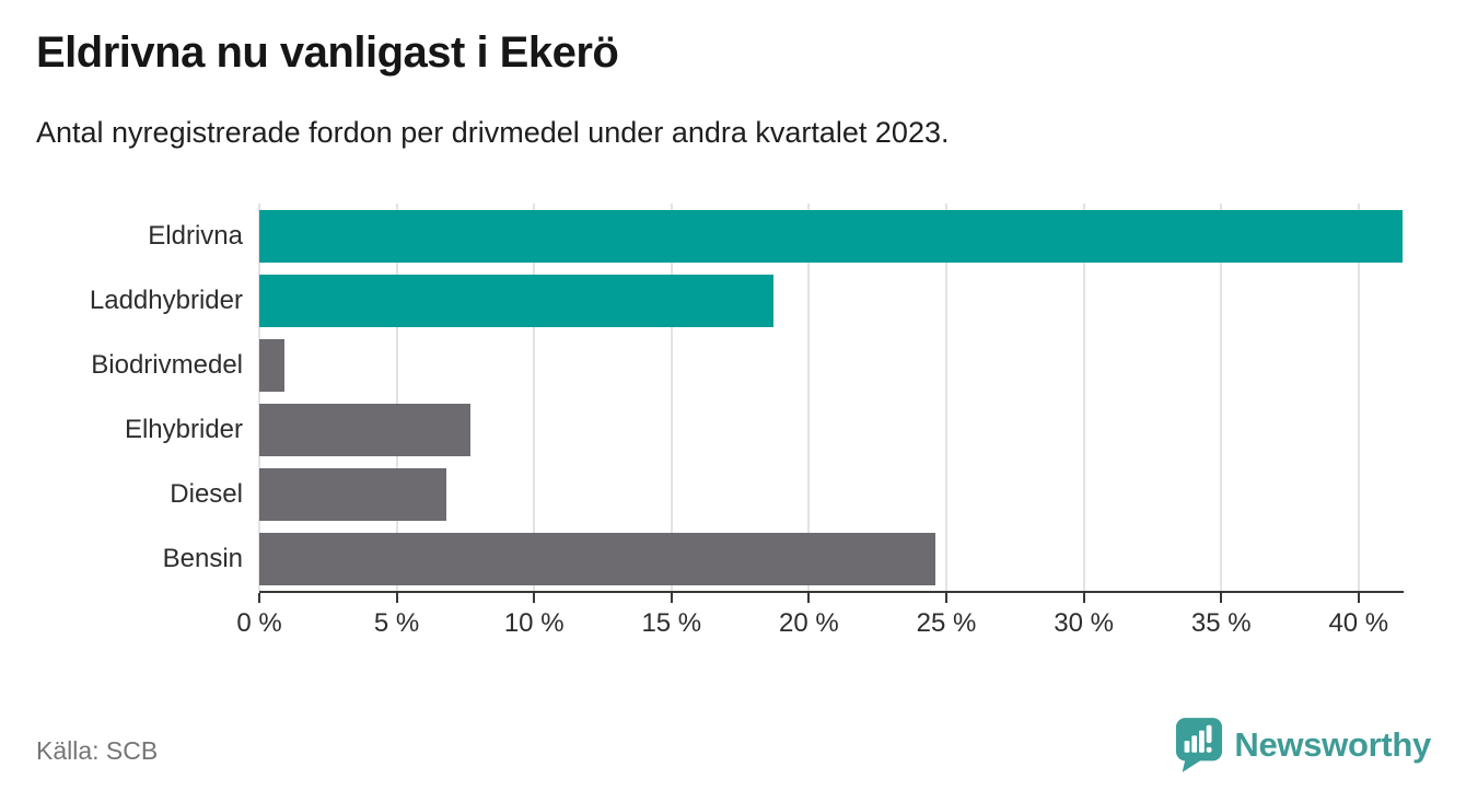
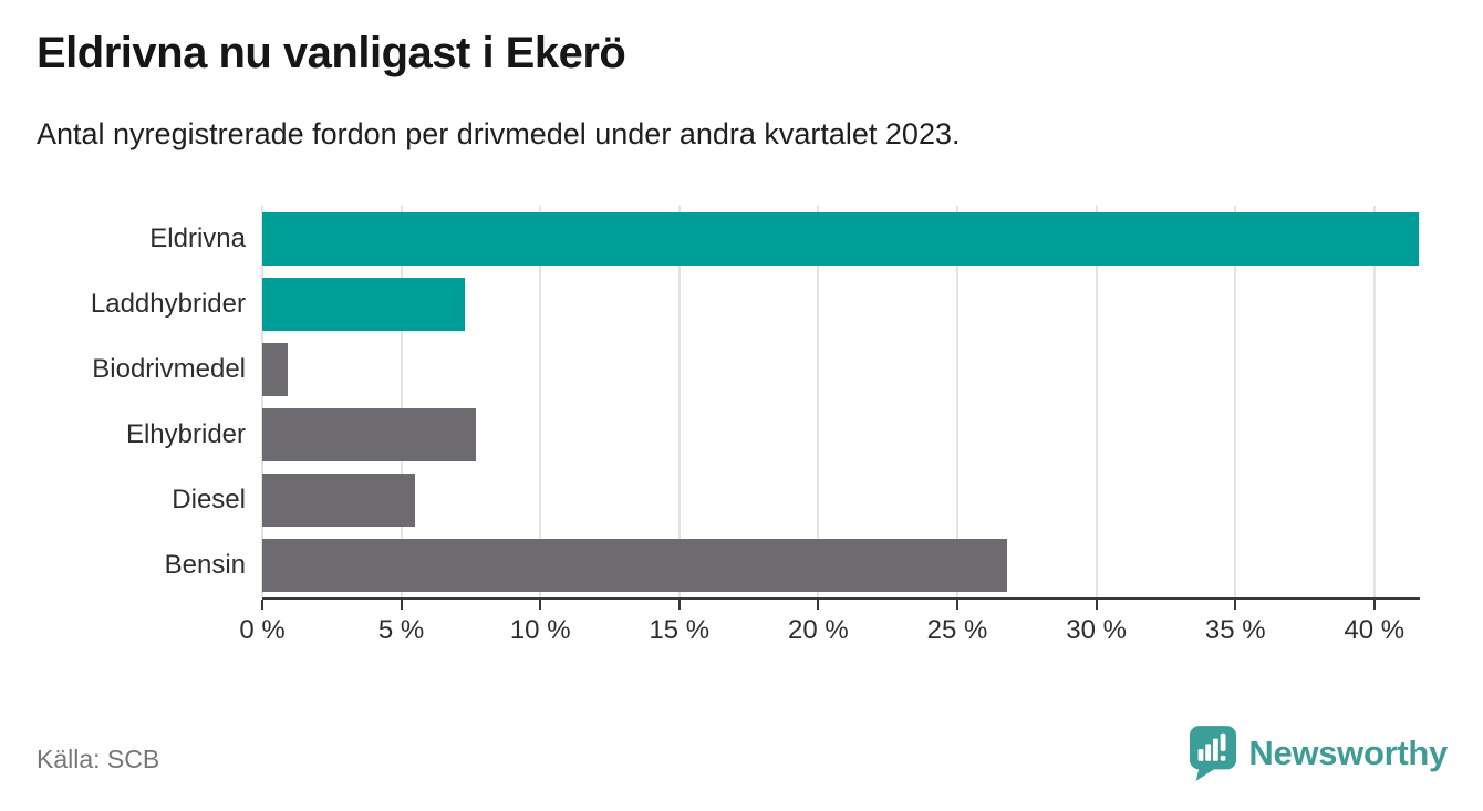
Laddhybrider: 18.7% -> 7.3%
Diesel: 6.8% -> 5.5%
Bensin: 24.6% -> 26.8%
